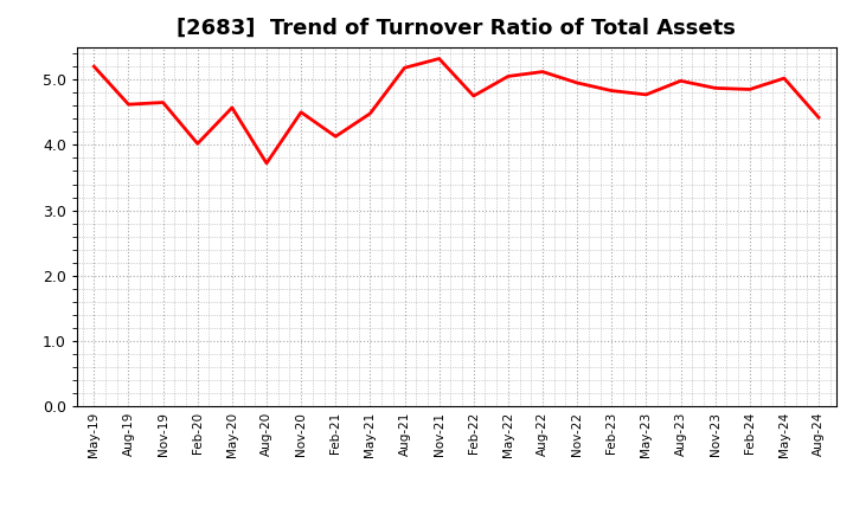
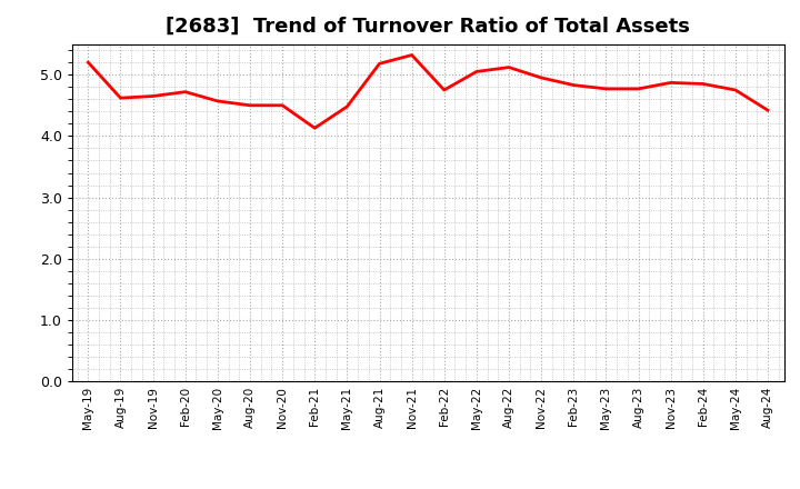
Feb-20: 4.02 -> 4.72
Aug-20: 3.72 -> 4.50
Aug-23: 4.98 -> 4.77
May-24: 5.02 -> 4.75
